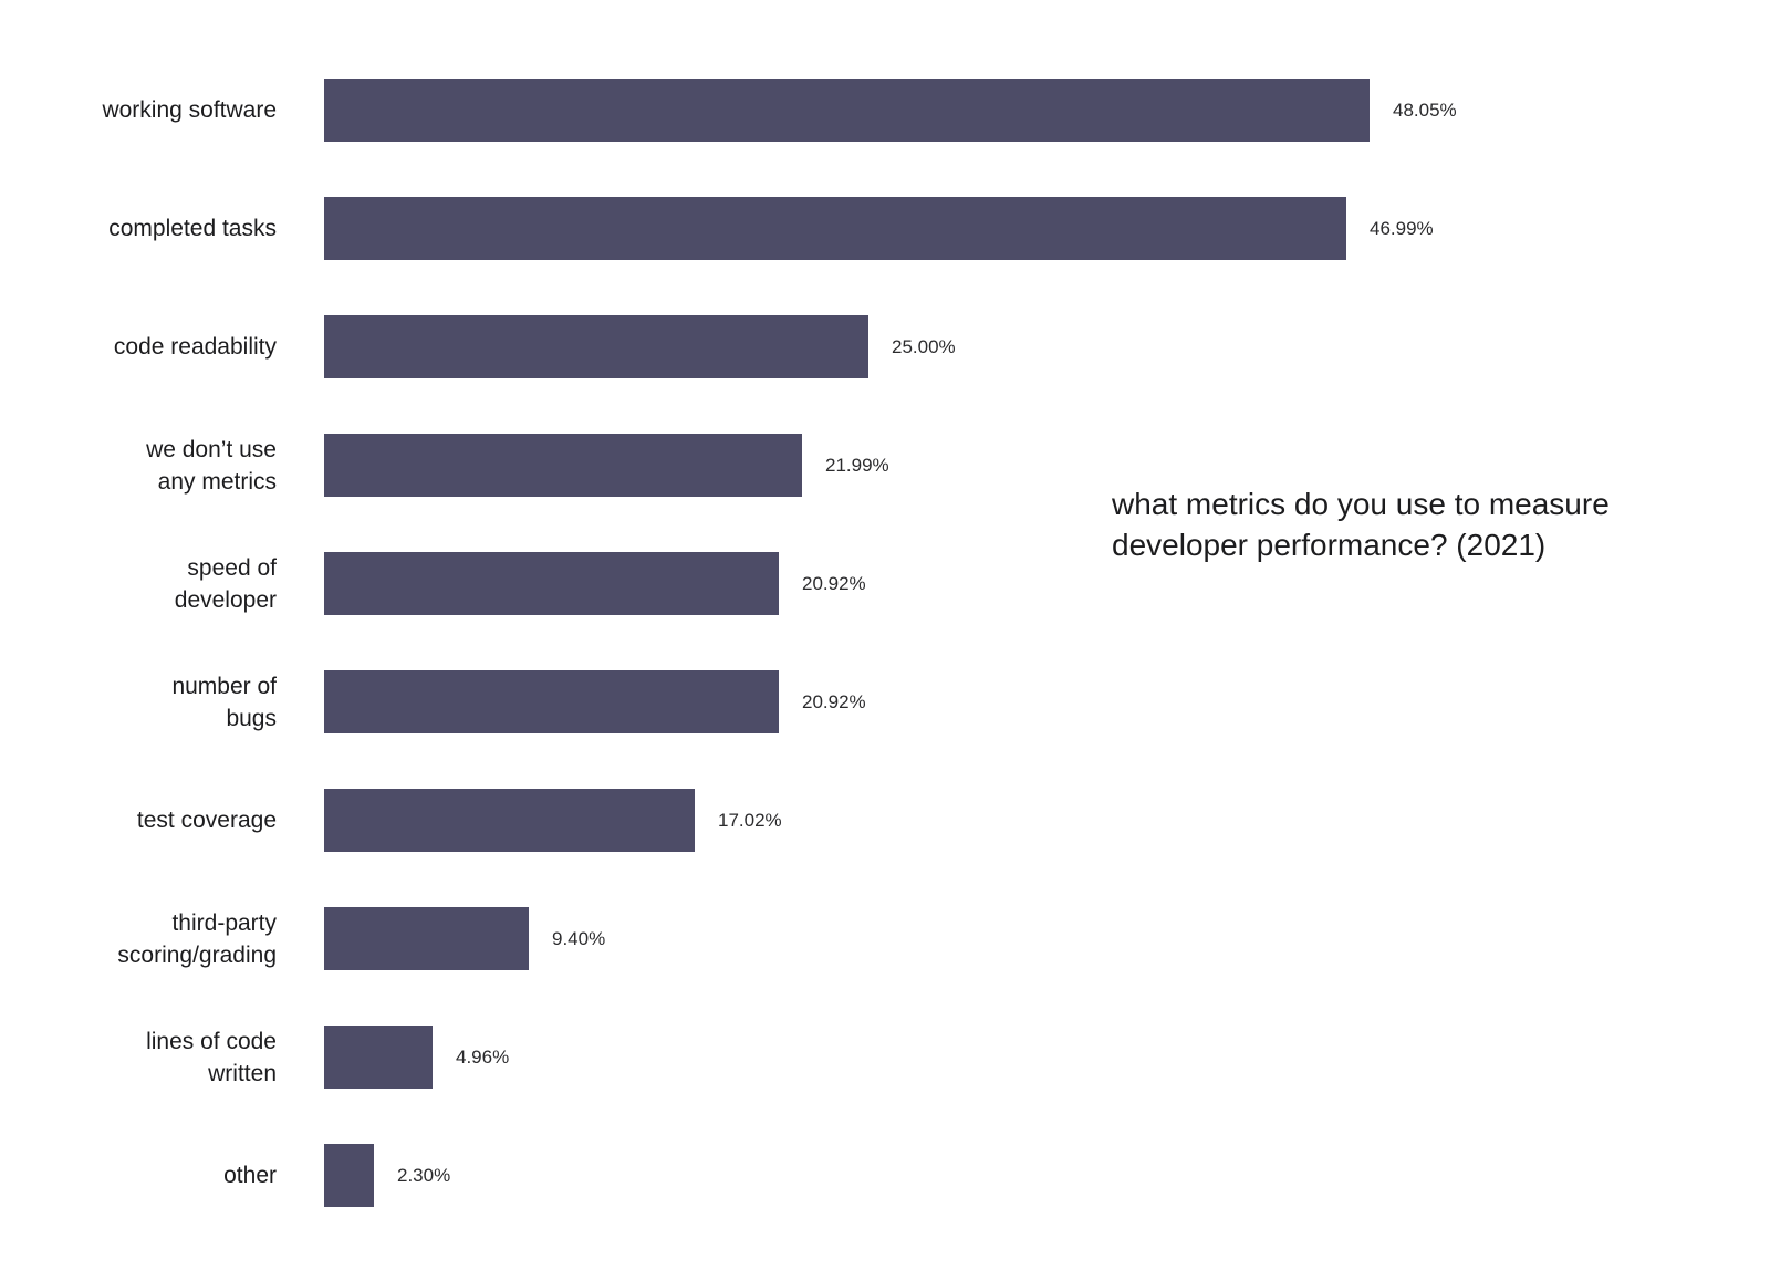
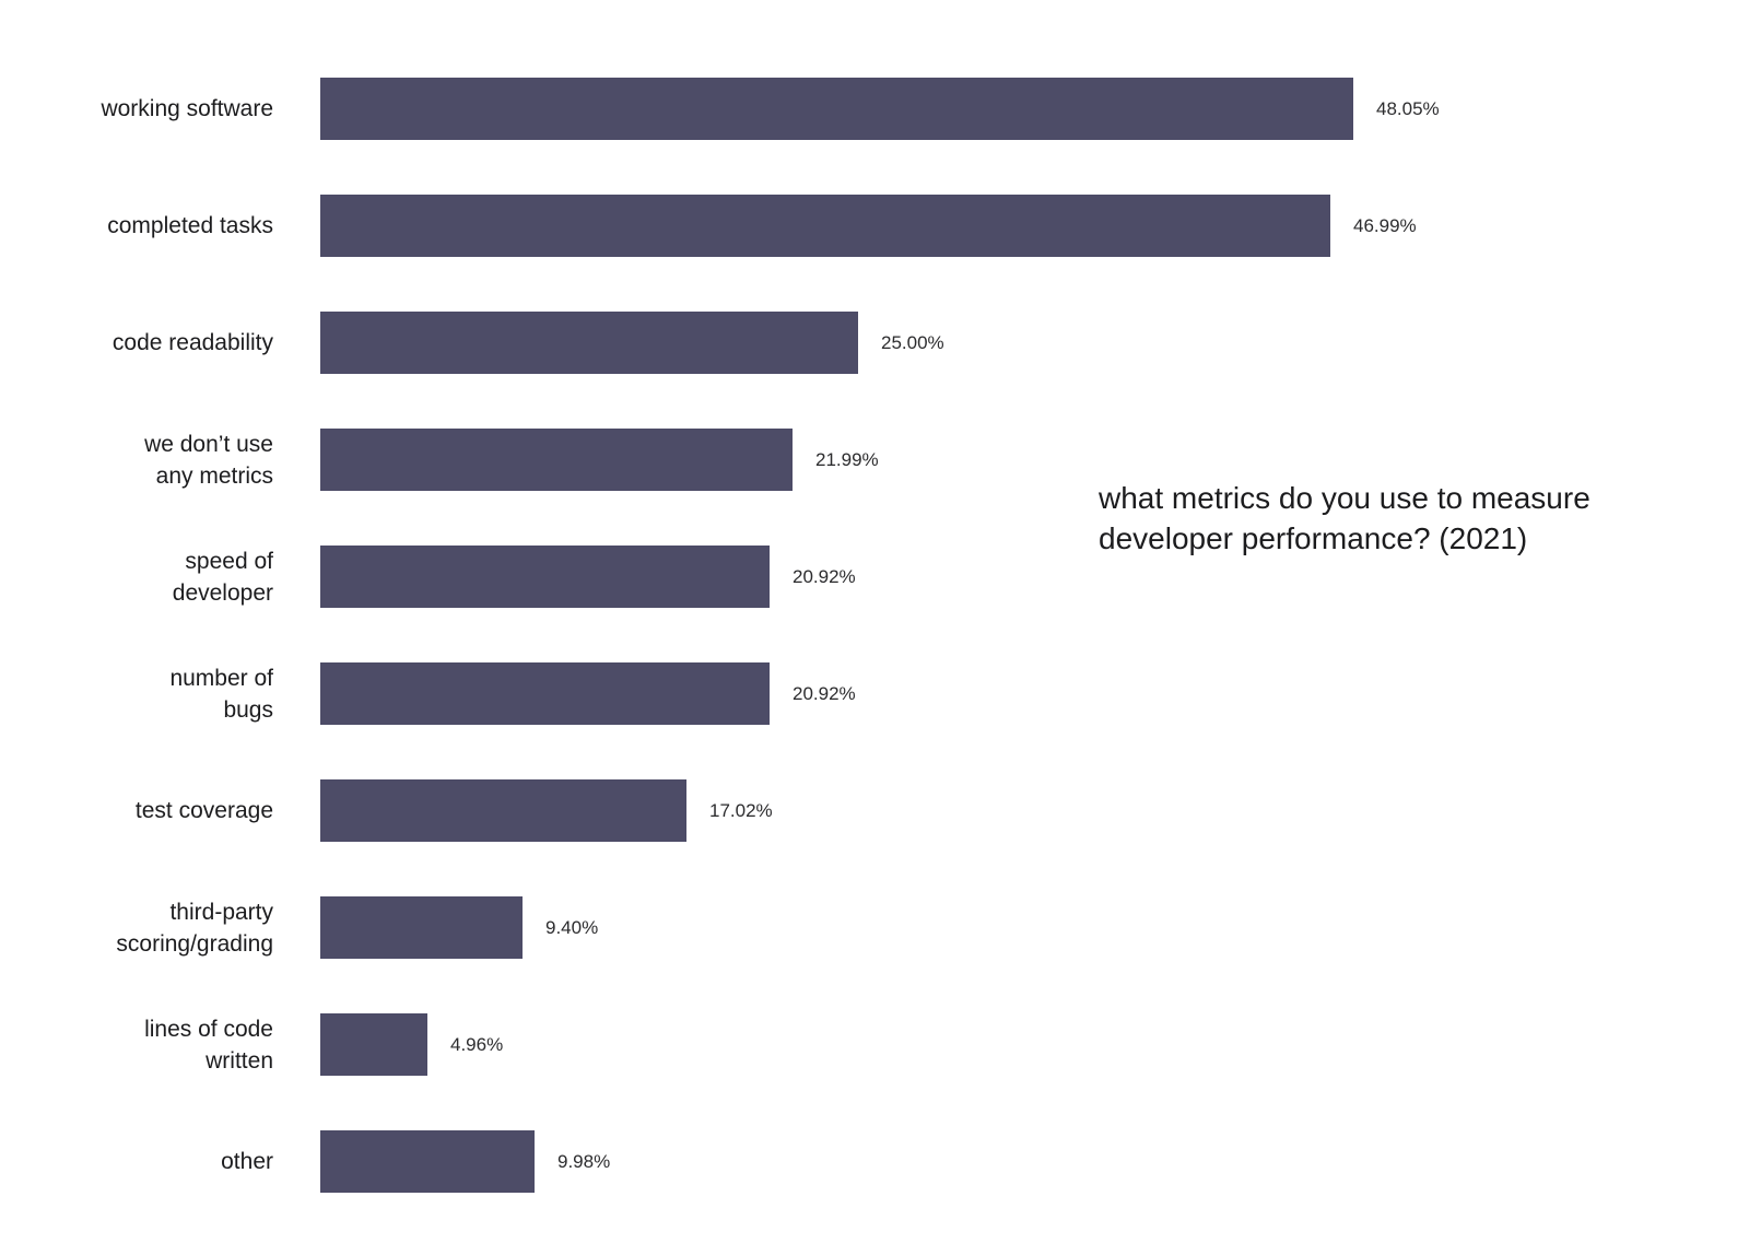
other: 2.30% -> 9.98%
